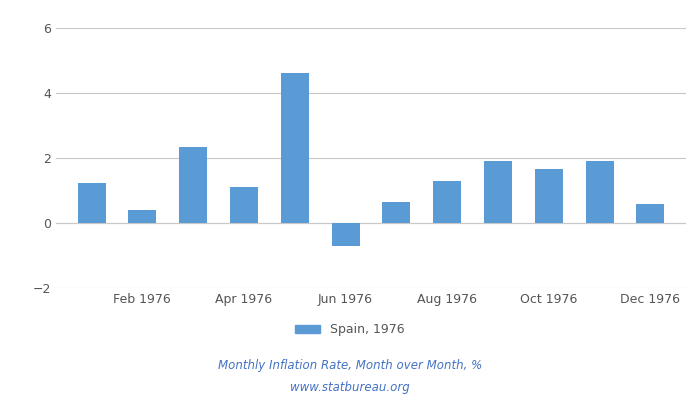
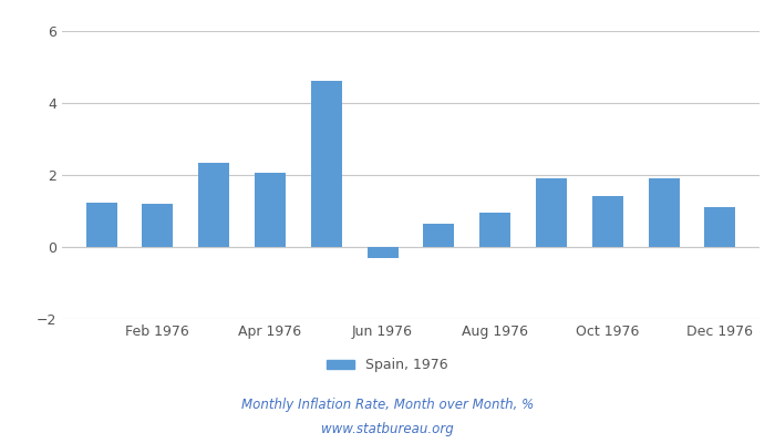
Feb 1976: 0.40 -> 1.19
Apr 1976: 1.10 -> 2.06
Jun 1976: -0.70 -> -0.30
Aug 1976: 1.30 -> 0.95
Oct 1976: 1.65 -> 1.41
Dec 1976: 0.60 -> 1.10
